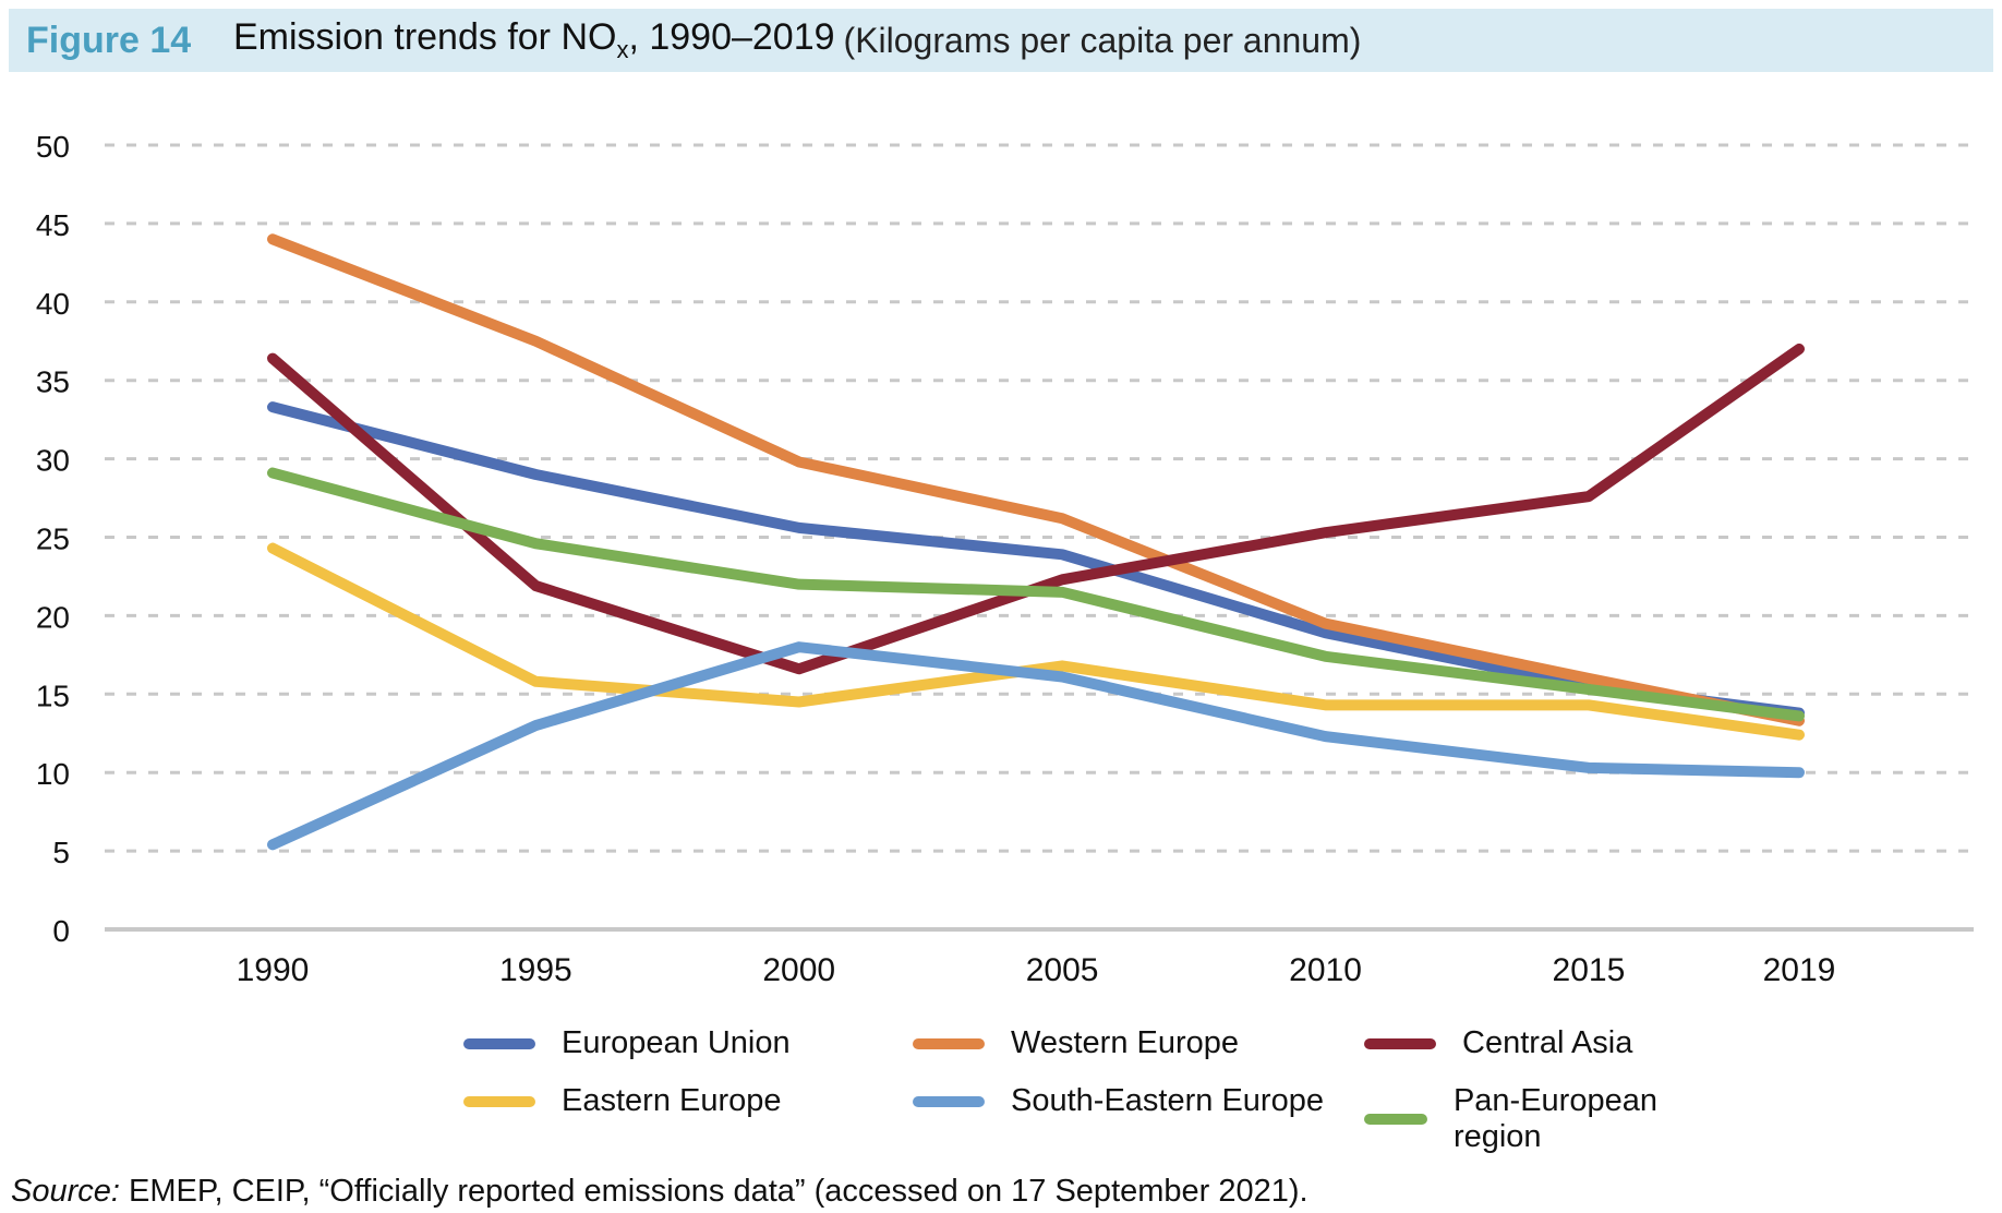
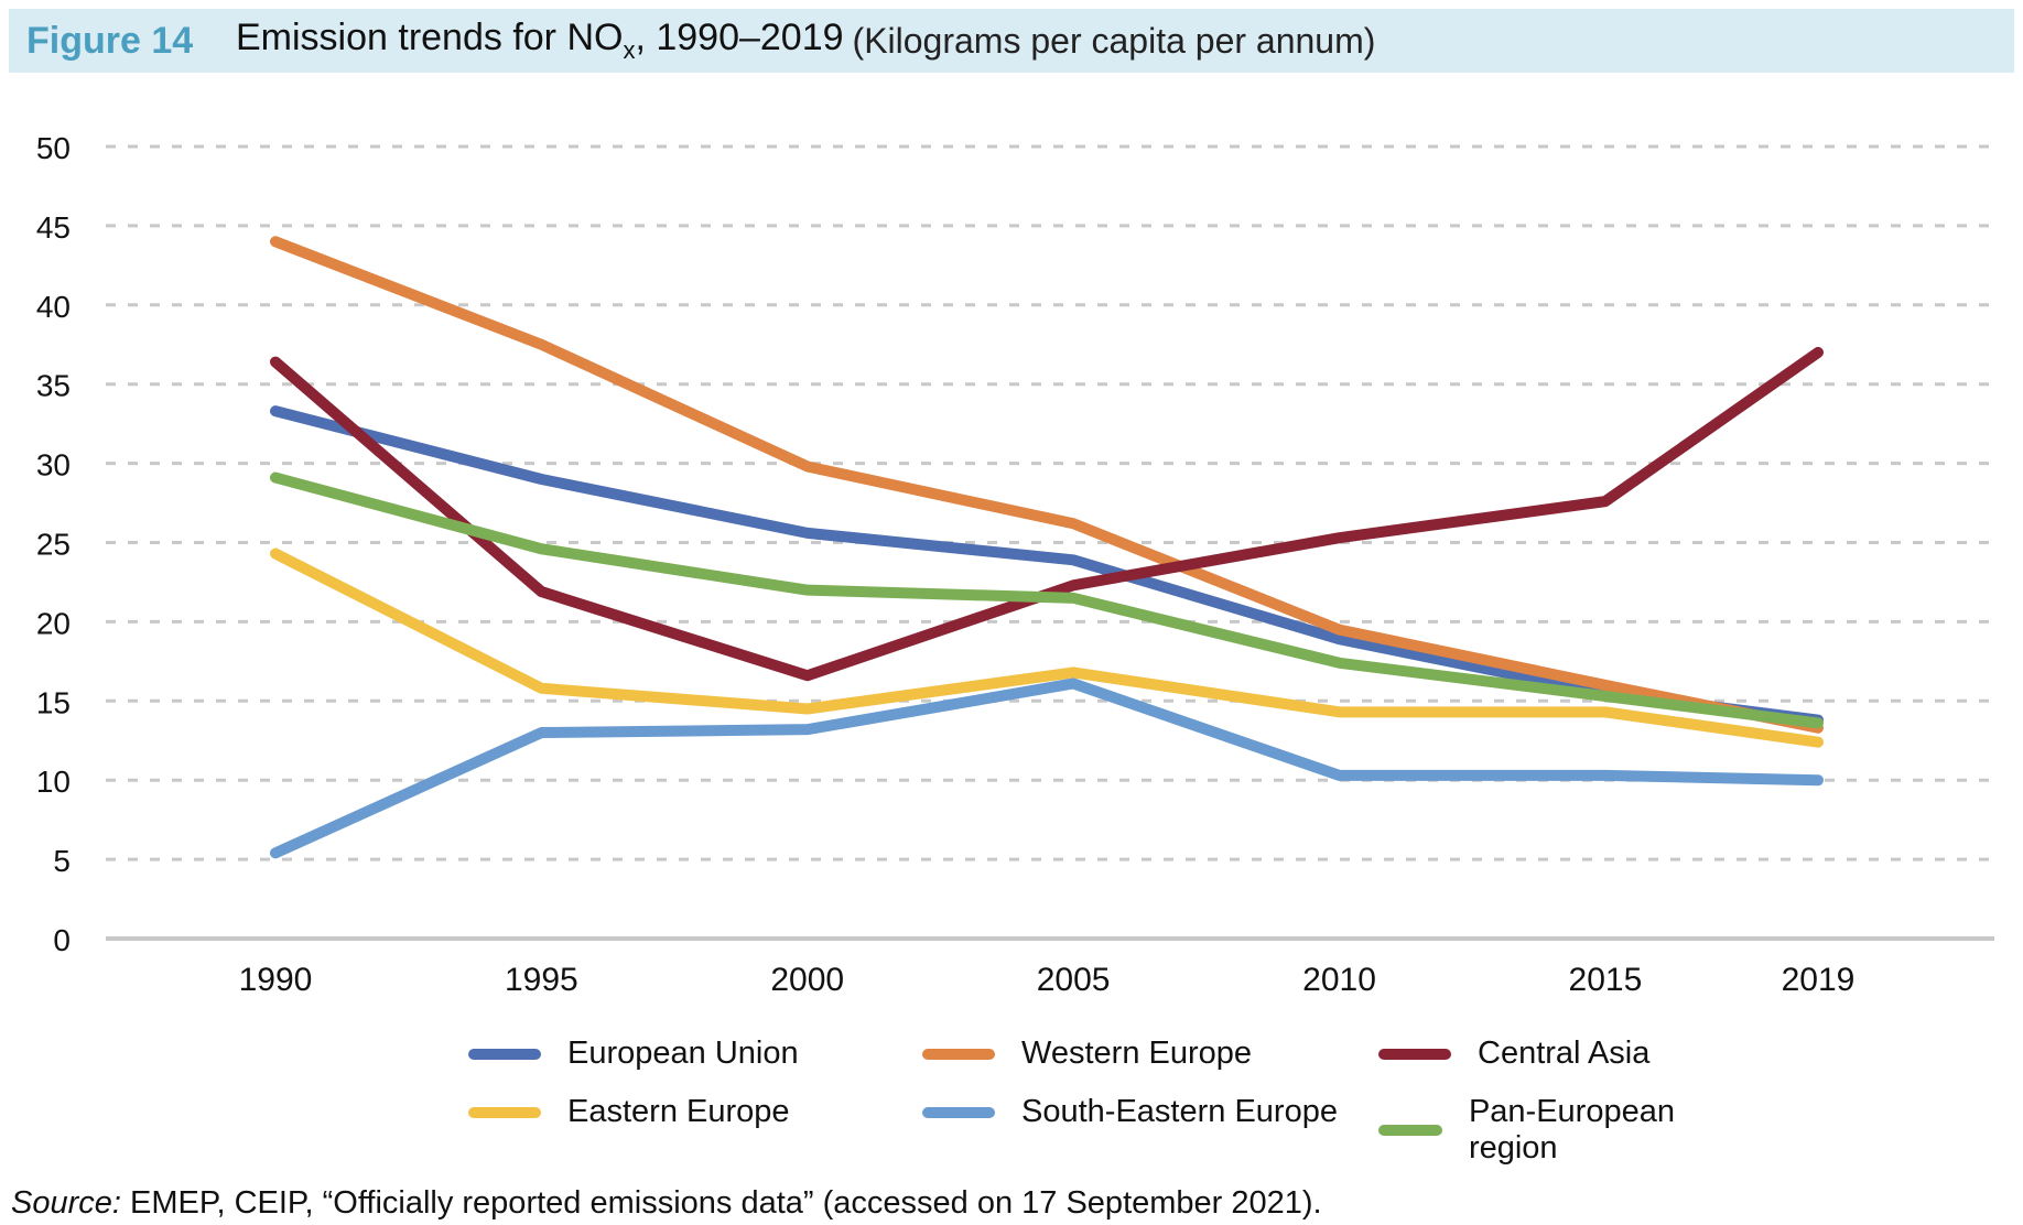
South-Eastern Europe/2000: 18.0 -> 13.2
South-Eastern Europe/2010: 12.3 -> 10.3
